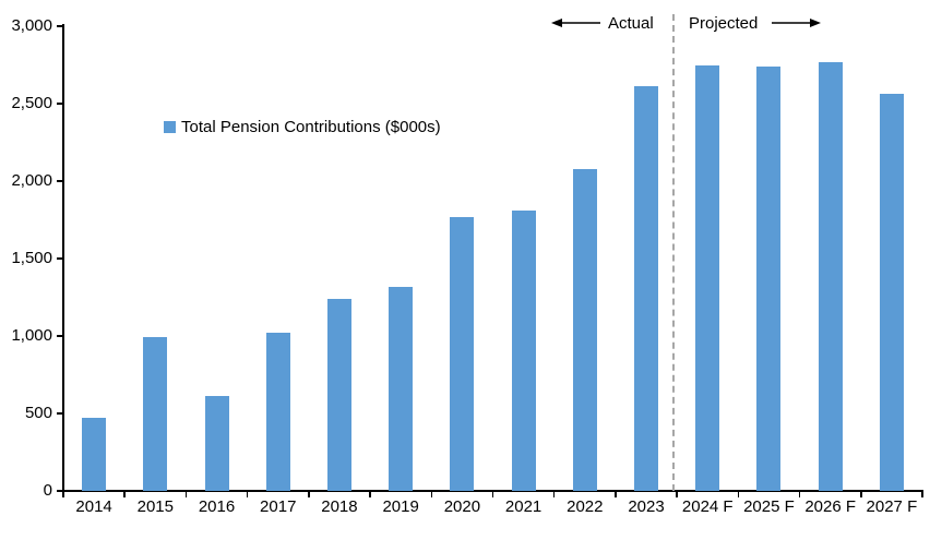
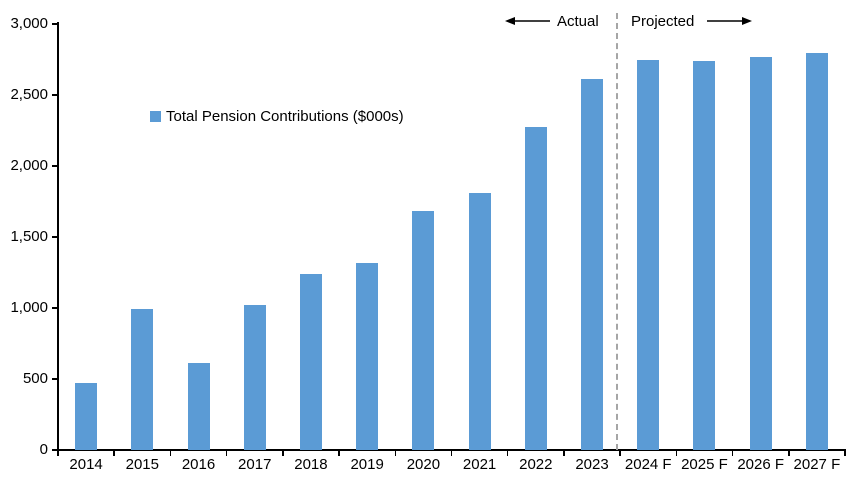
2020: 1770 -> 1680
2022: 2080 -> 2280
2027 F: 2560 -> 2800
